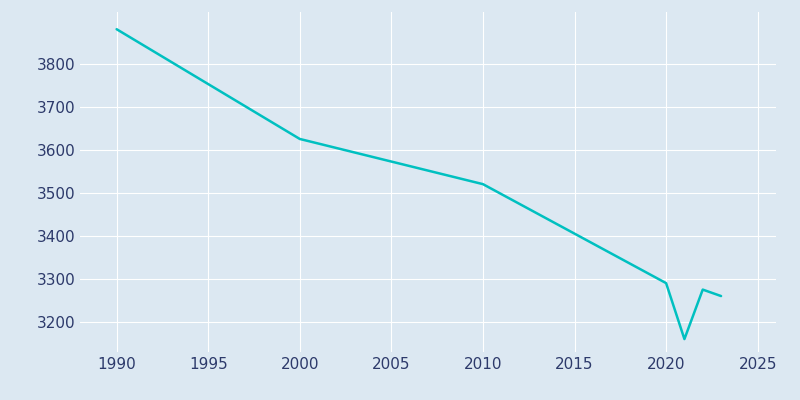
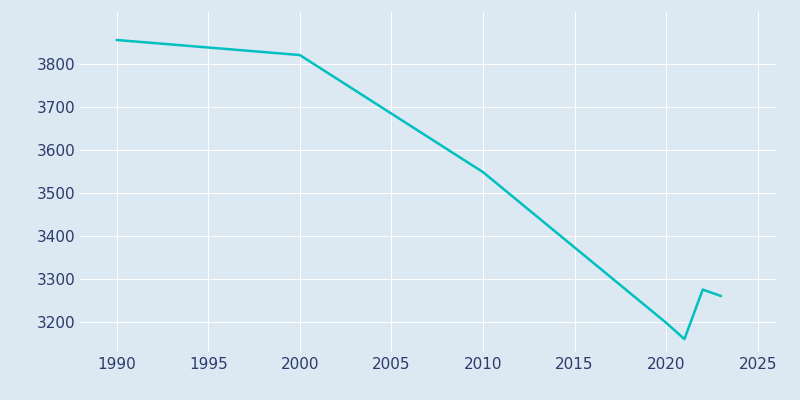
1990: 3880 -> 3855
2000: 3625 -> 3820
2010: 3520 -> 3548
2020: 3290 -> 3198
